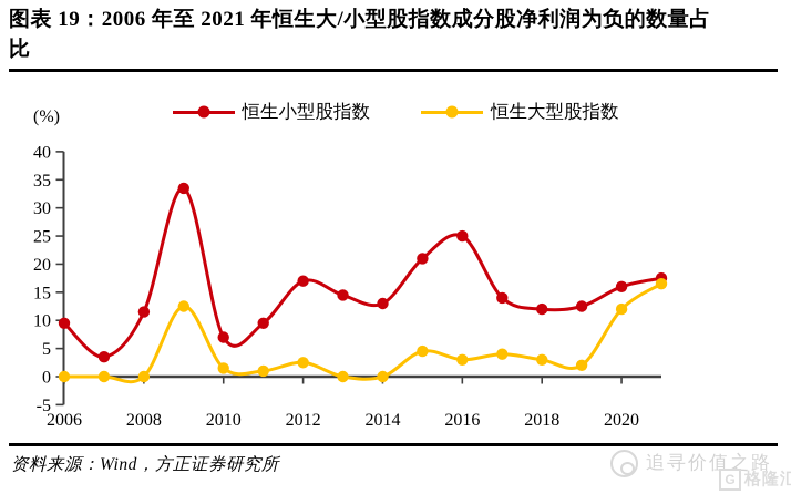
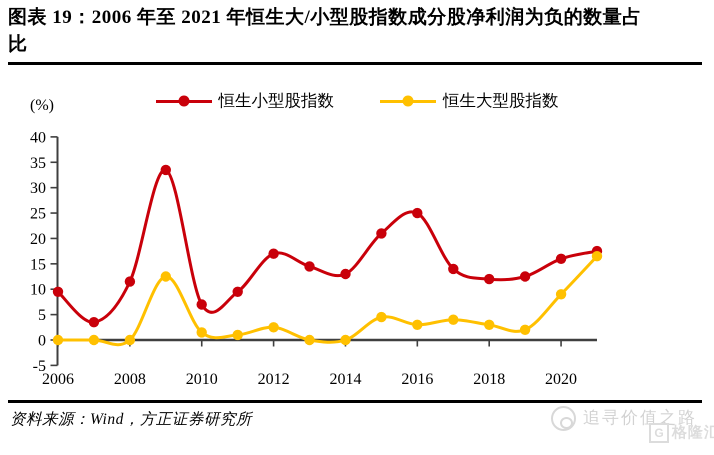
恒生大型股指数/2020: 12 -> 9
